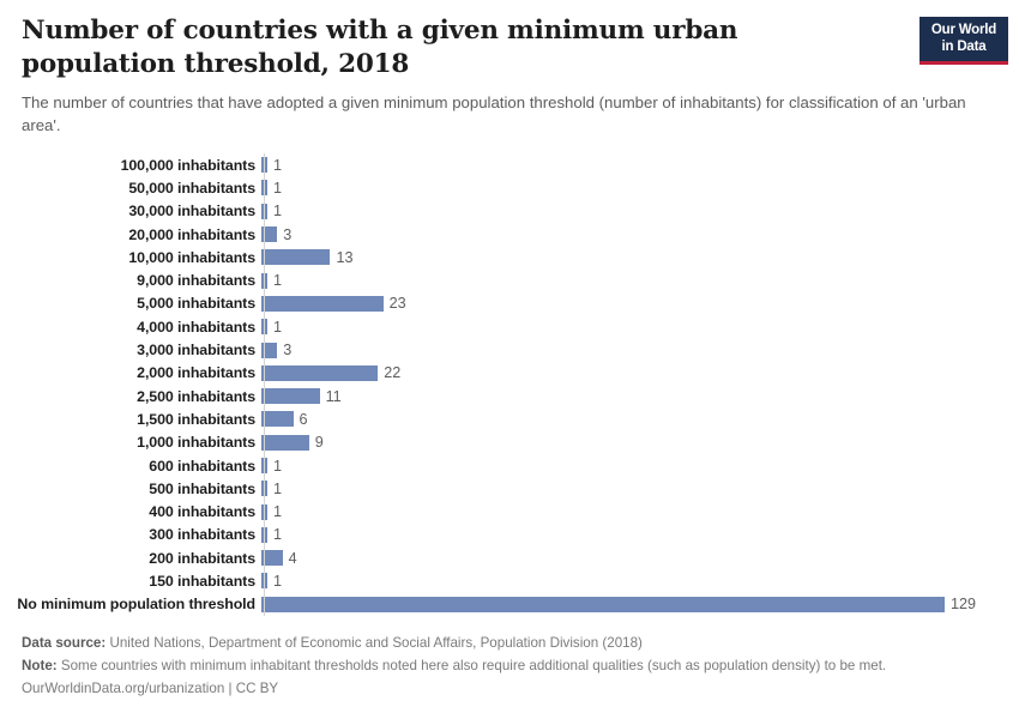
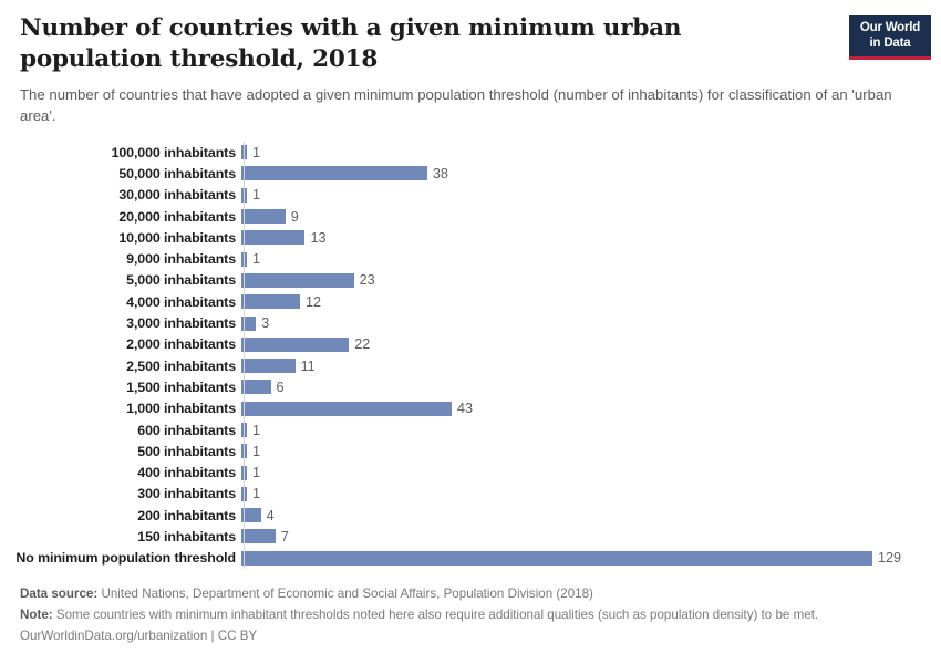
50,000 inhabitants: 1 -> 38
20,000 inhabitants: 3 -> 9
4,000 inhabitants: 1 -> 12
1,000 inhabitants: 9 -> 43
150 inhabitants: 1 -> 7
